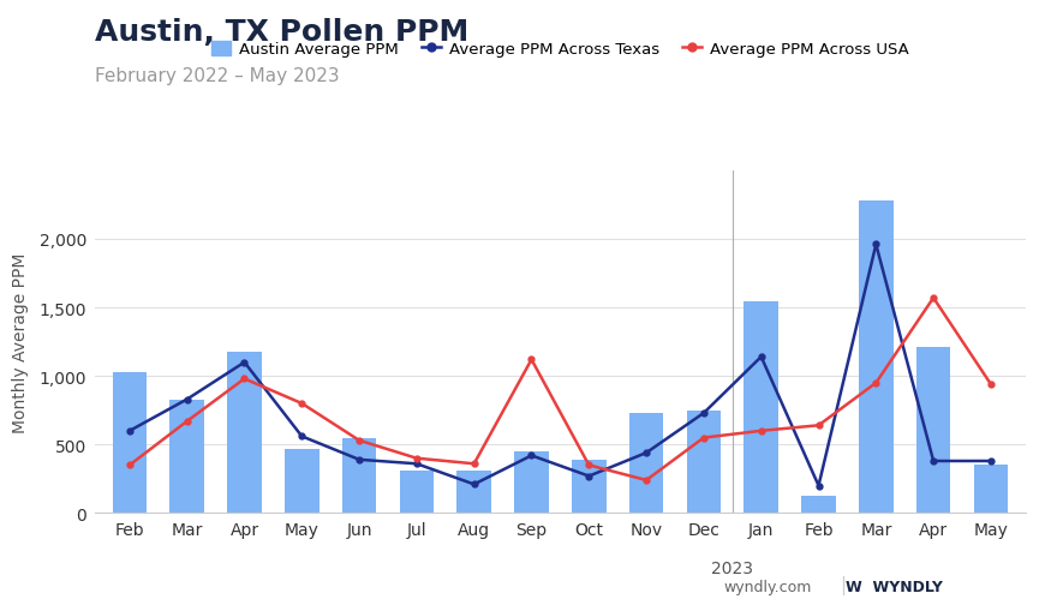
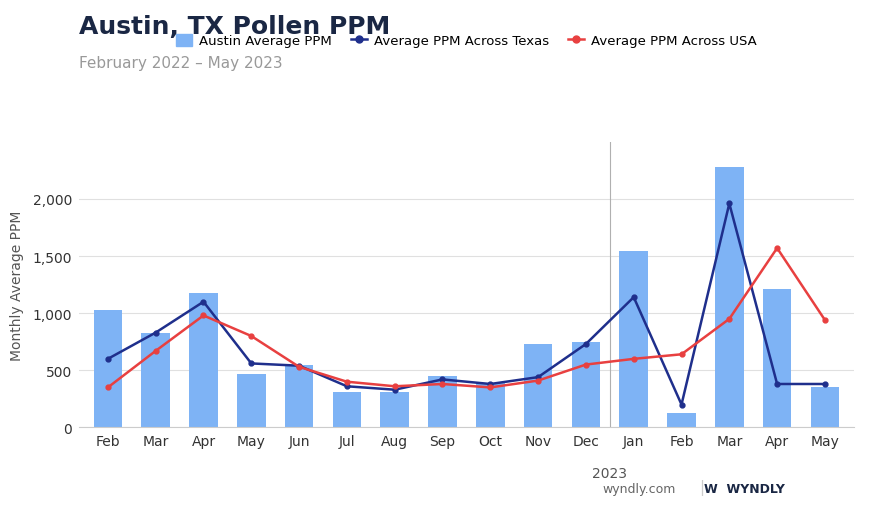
Average PPM Across Texas/Jun: 390 -> 540
Average PPM Across Texas/Aug: 210 -> 330
Average PPM Across USA/Sep: 1,120 -> 380
Average PPM Across Texas/Oct: 270 -> 380
Average PPM Across USA/Nov: 240 -> 410
